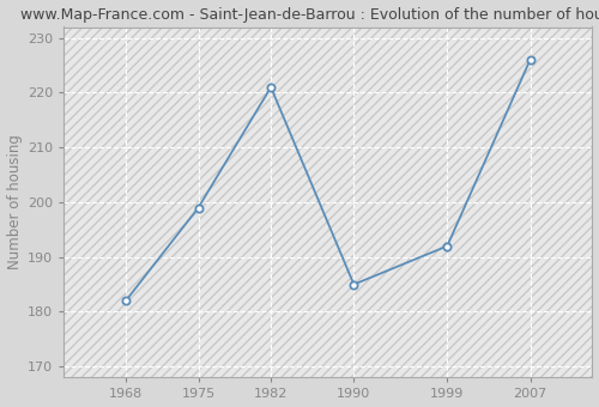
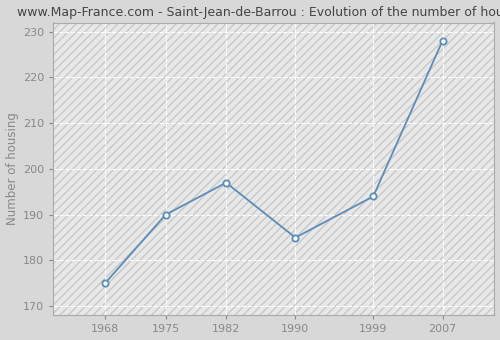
1968: 182 -> 175
1975: 199 -> 190
1982: 221 -> 197
1999: 192 -> 194
2007: 226 -> 228
